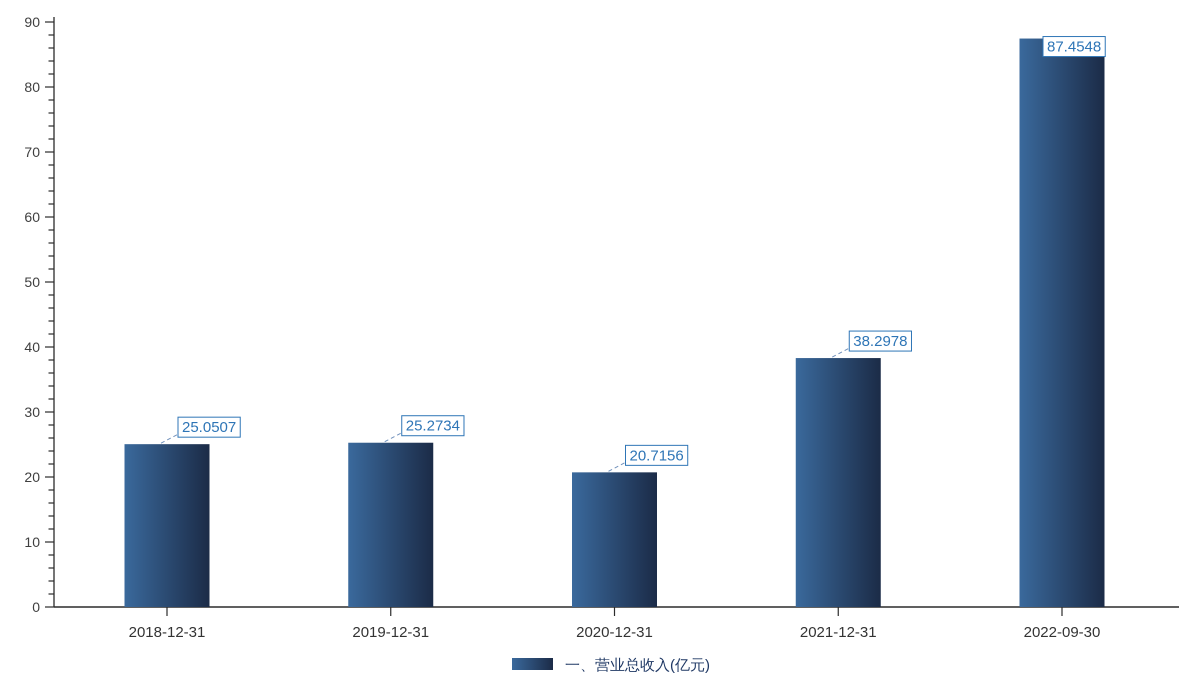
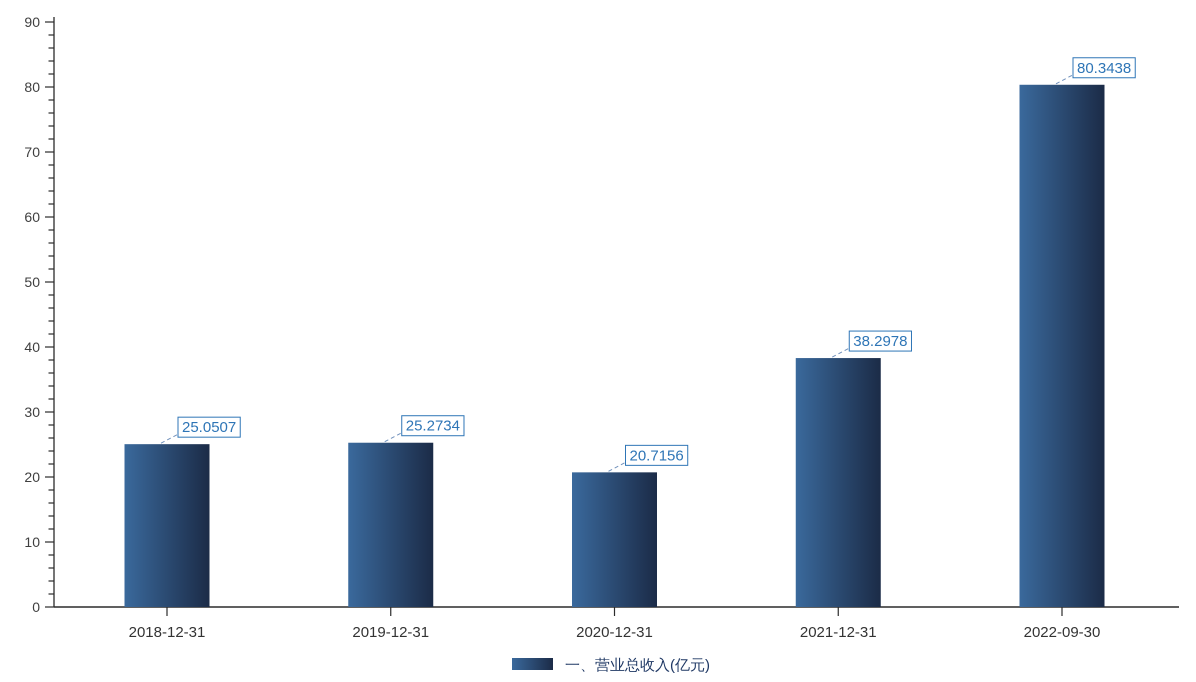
2022-09-30: 87.4548 -> 80.3438
